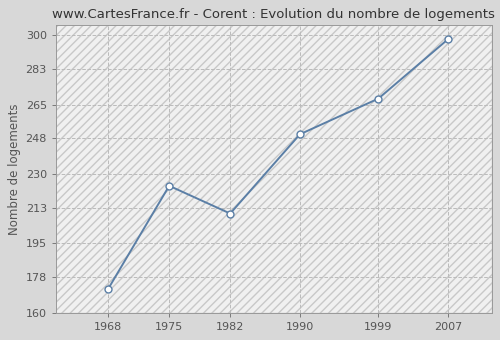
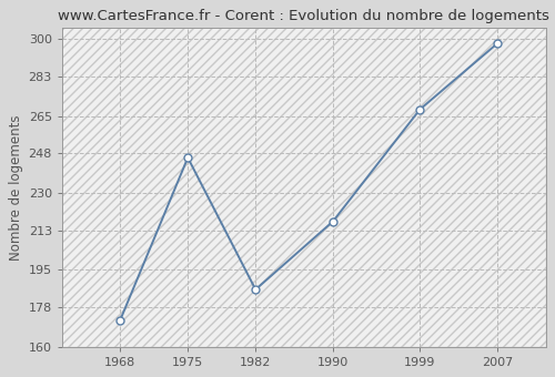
1975: 224 -> 246
1982: 210 -> 186
1990: 250 -> 217
